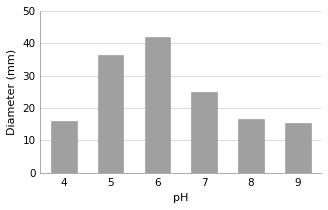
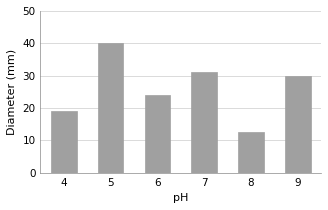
4: 16.0 -> 19.0
5: 36.5 -> 40.0
6: 42.0 -> 24.0
7: 25.0 -> 31.0
8: 16.5 -> 12.5
9: 15.5 -> 30.0
